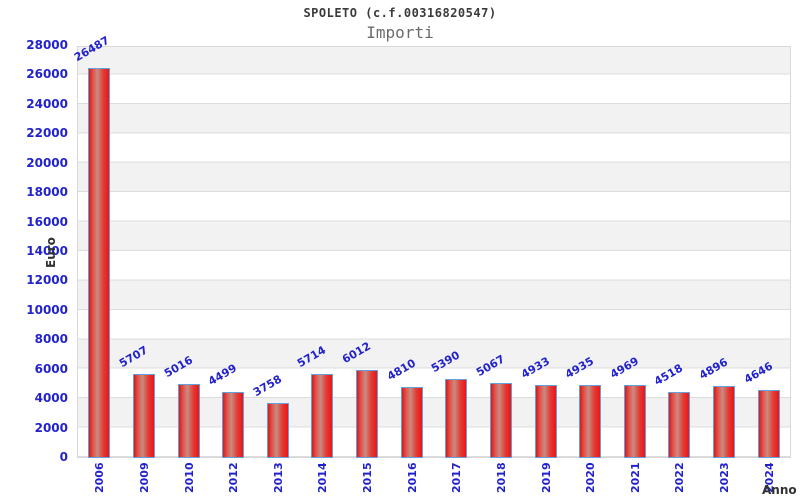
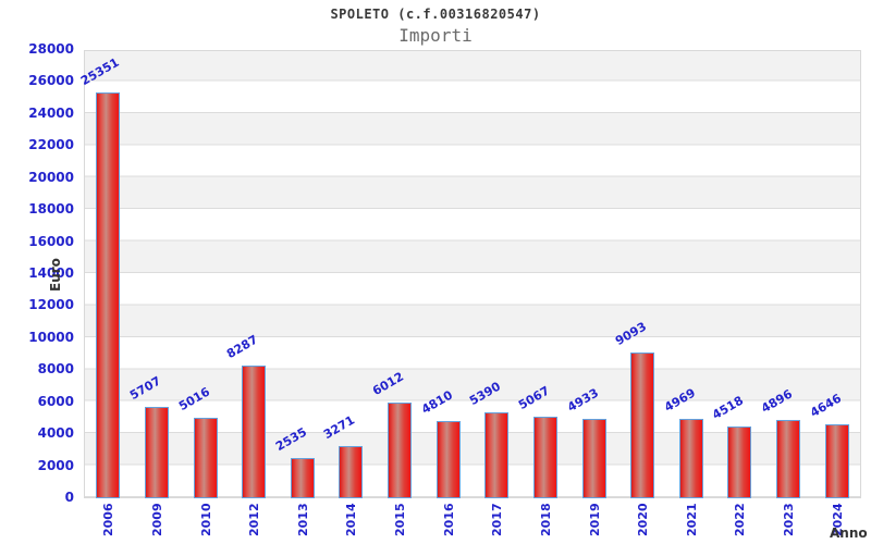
2006: 26487 -> 25351
2012: 4499 -> 8287
2013: 3758 -> 2535
2014: 5714 -> 3271
2020: 4935 -> 9093
